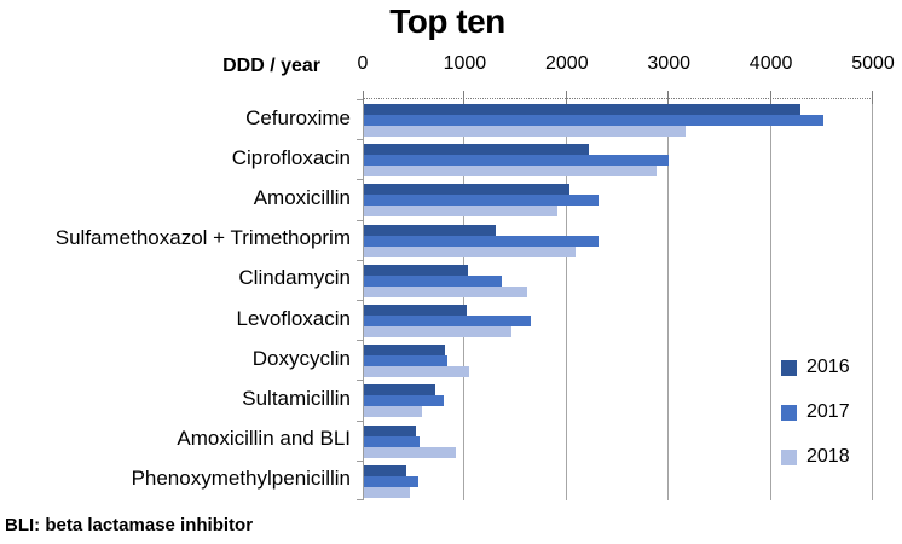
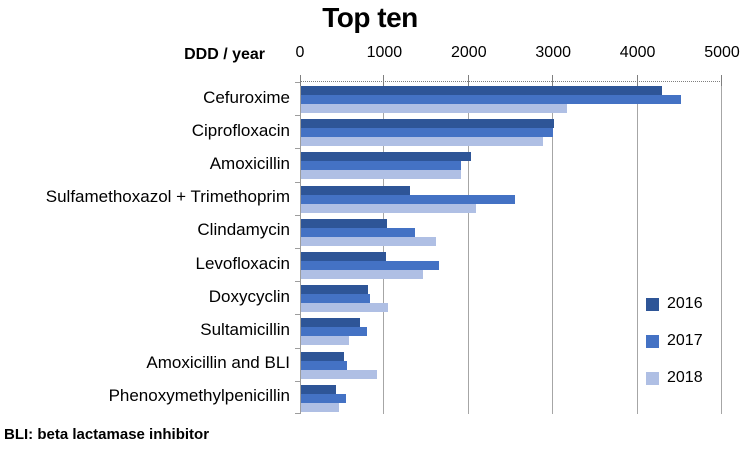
2016/Ciprofloxacin: 2200 -> 3000
2017/Amoxicillin: 2300 -> 1900
2017/Sulfamethoxazol + Trimethoprim: 2300 -> 2500
